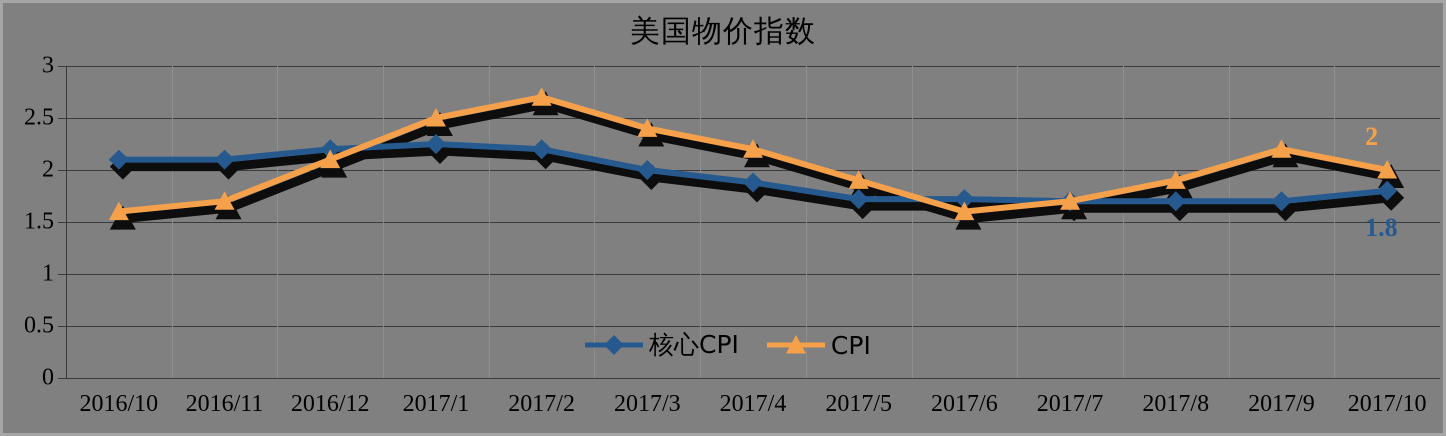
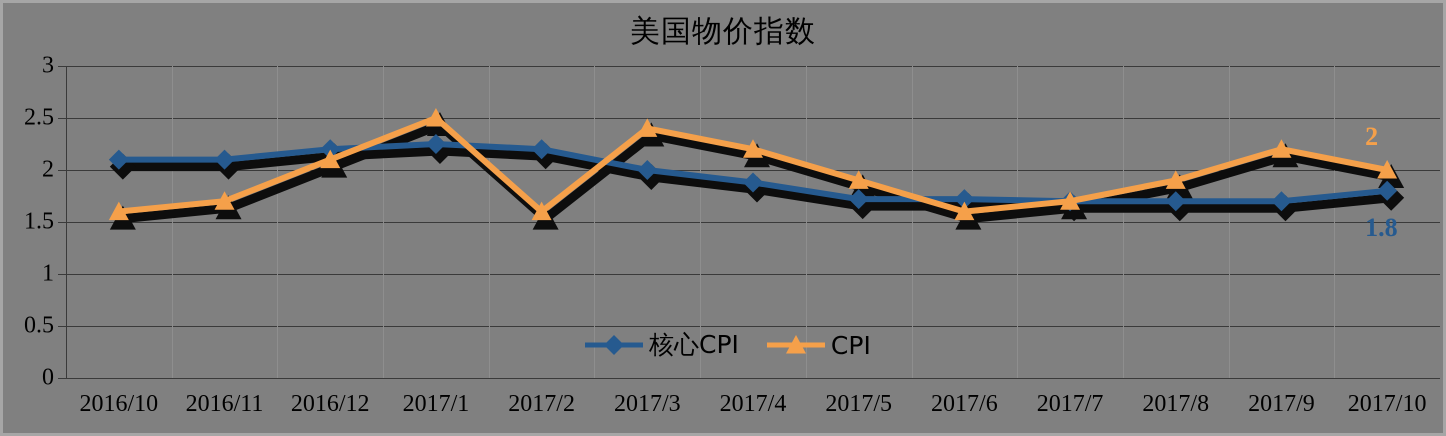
CPI/2017/2: 2.7 -> 1.6
